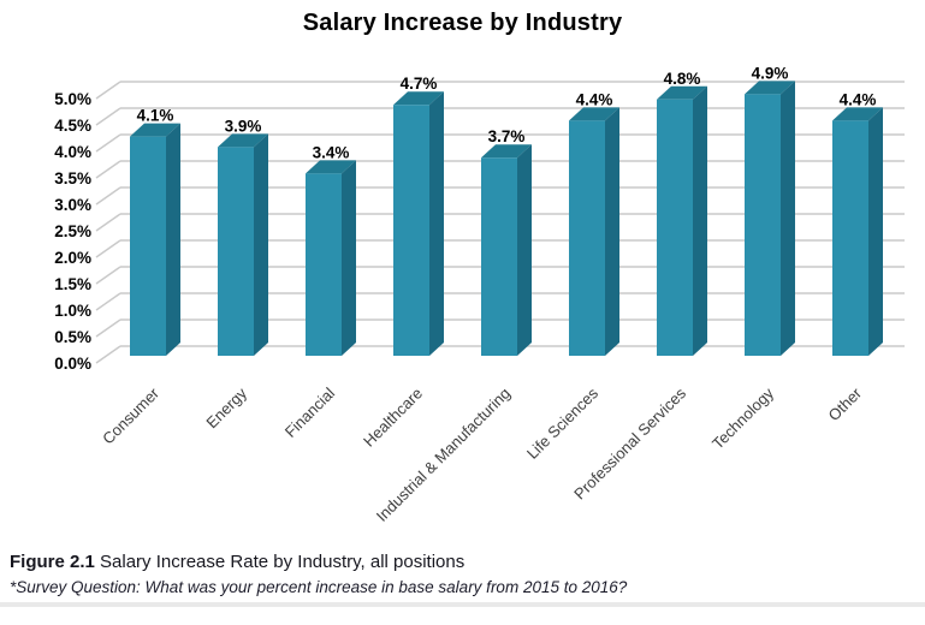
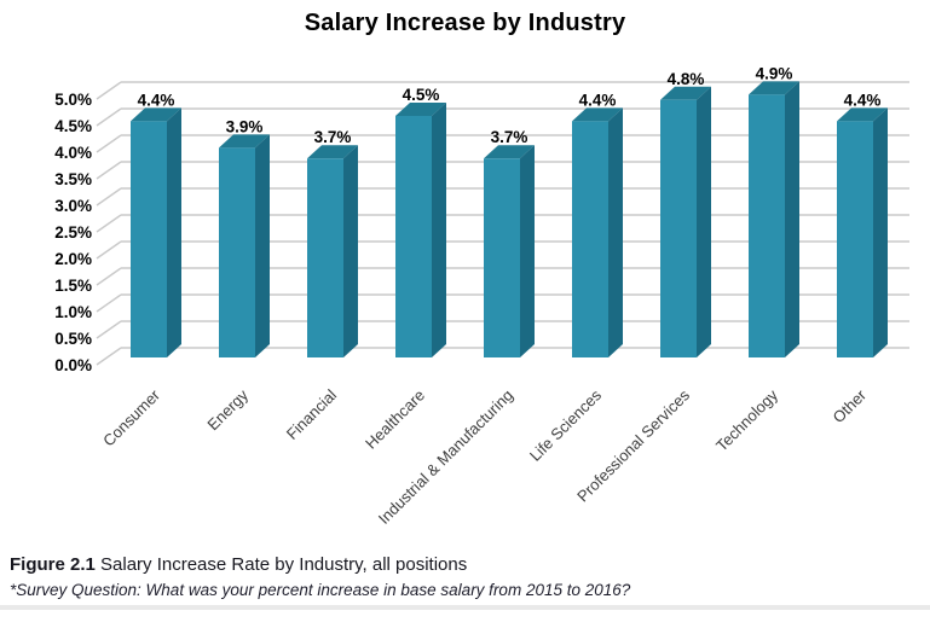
Consumer: 4.1% -> 4.4%
Financial: 3.4% -> 3.7%
Healthcare: 4.7% -> 4.5%
